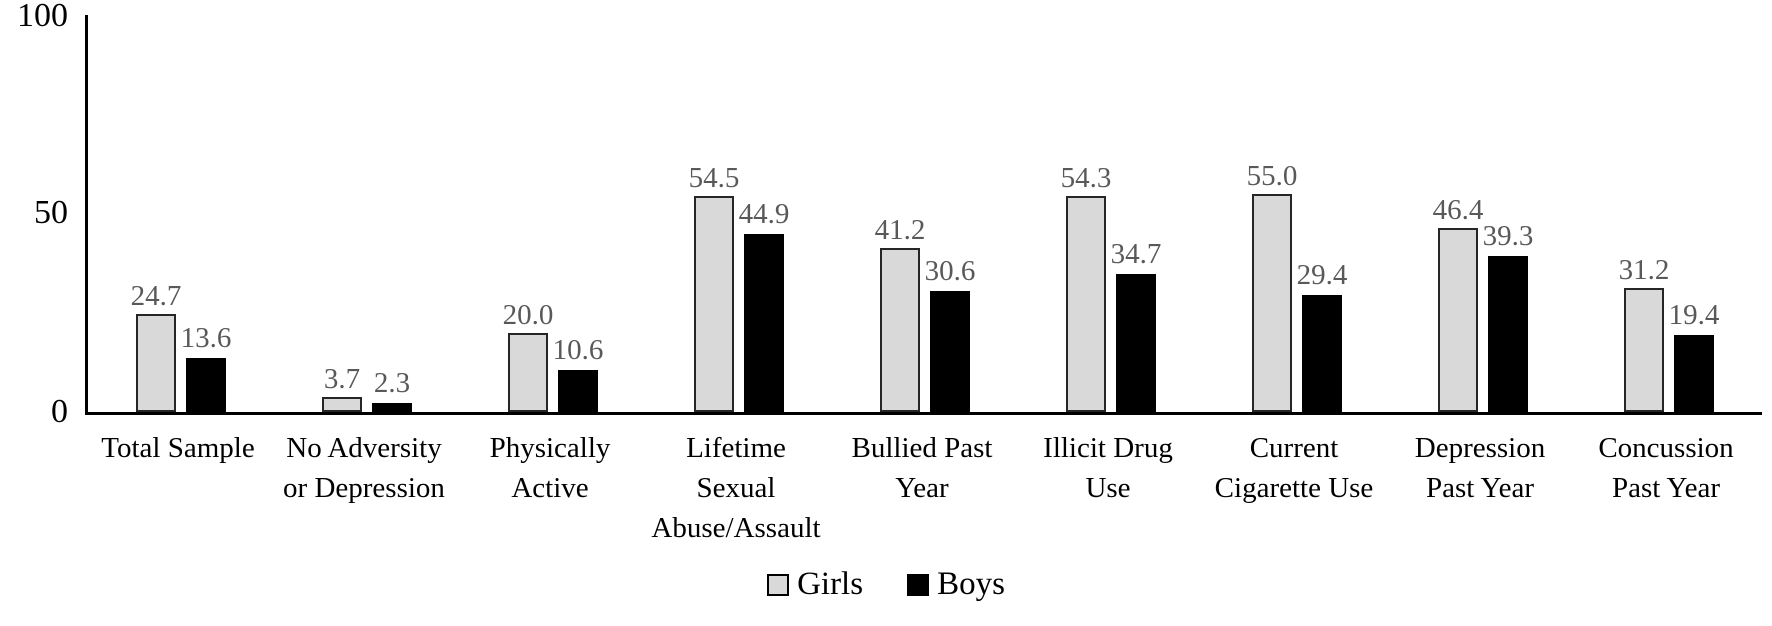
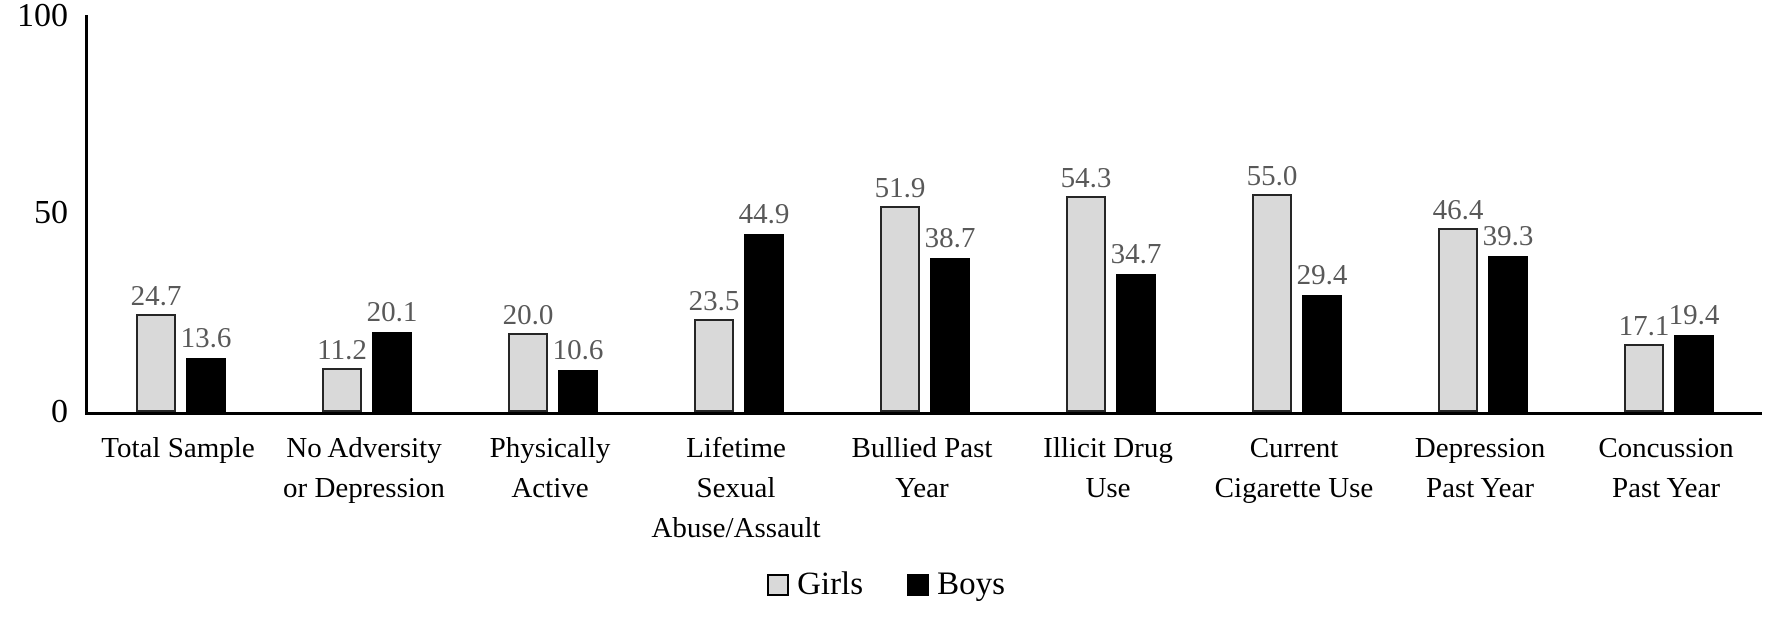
Girls/No Adversity or Depression: 3.7 -> 11.2
Boys/No Adversity or Depression: 2.3 -> 20.1
Girls/Lifetime Sexual Abuse/Assault: 54.5 -> 23.5
Girls/Bullied Past Year: 41.2 -> 51.9
Boys/Bullied Past Year: 30.6 -> 38.7
Girls/Concussion Past Year: 31.2 -> 17.1
